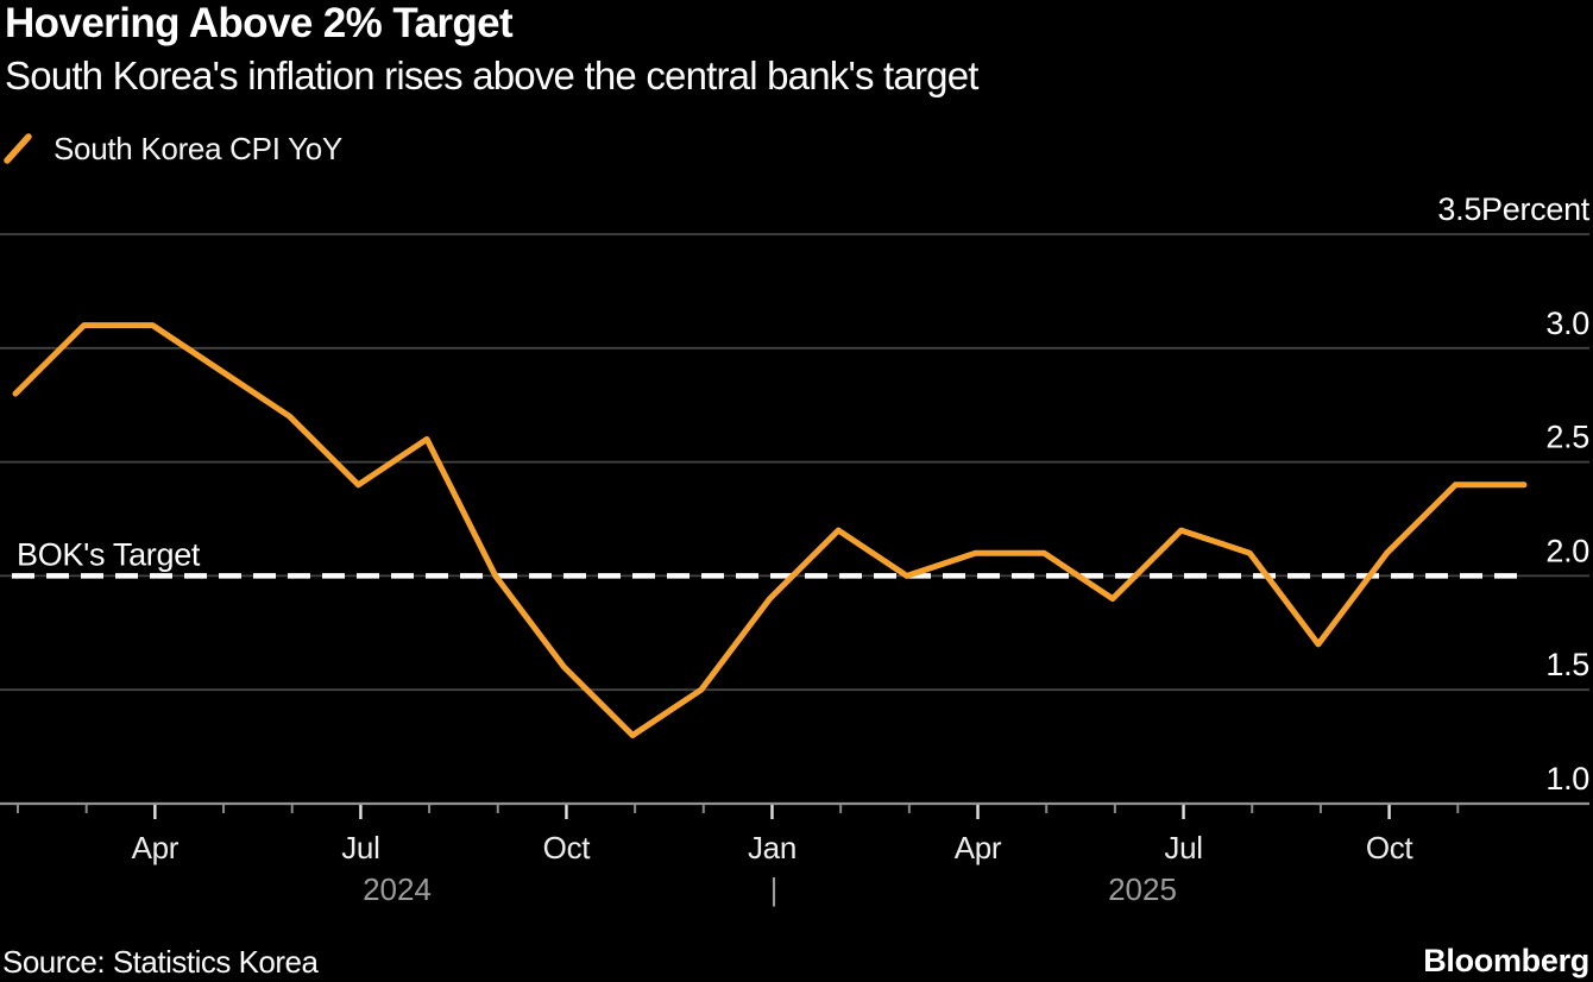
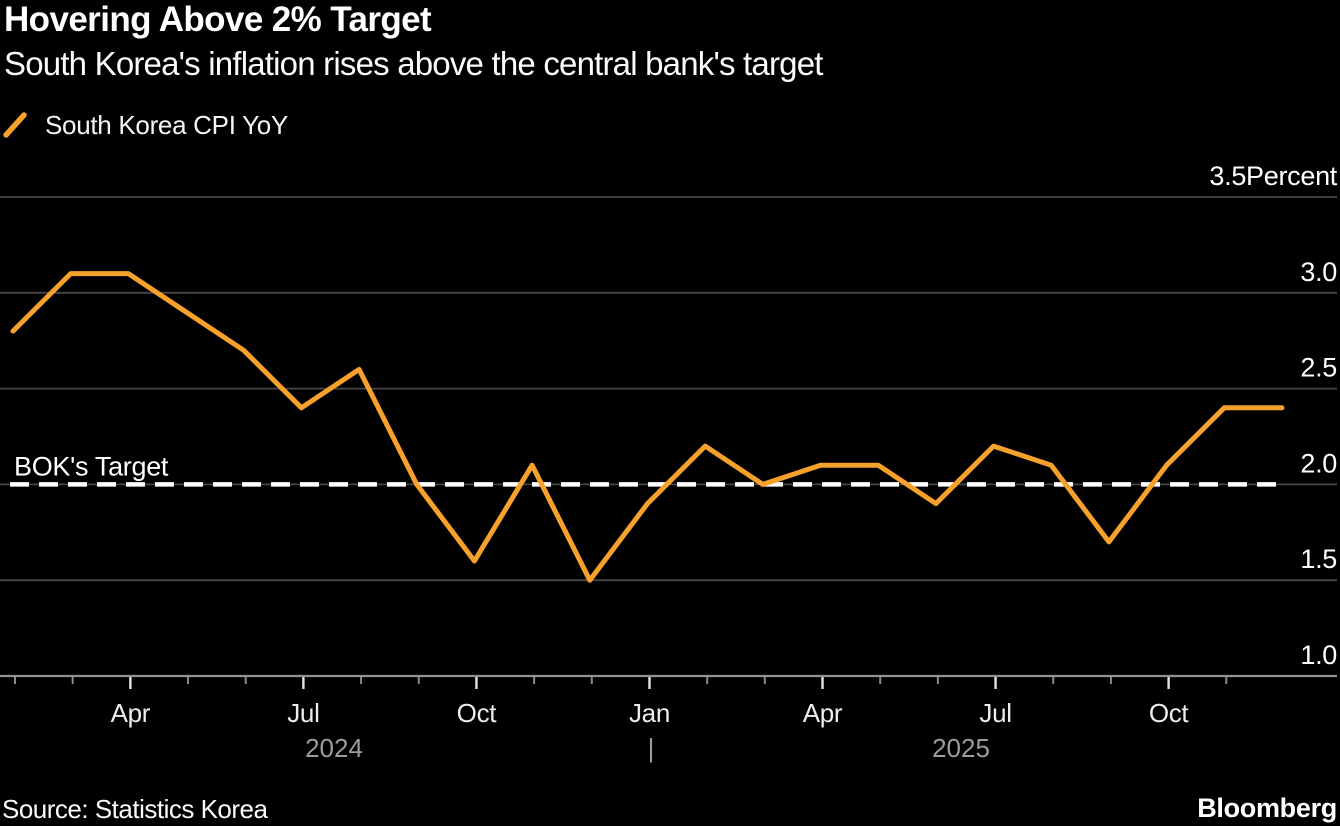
Oct 2024: 1.3 -> 2.1
